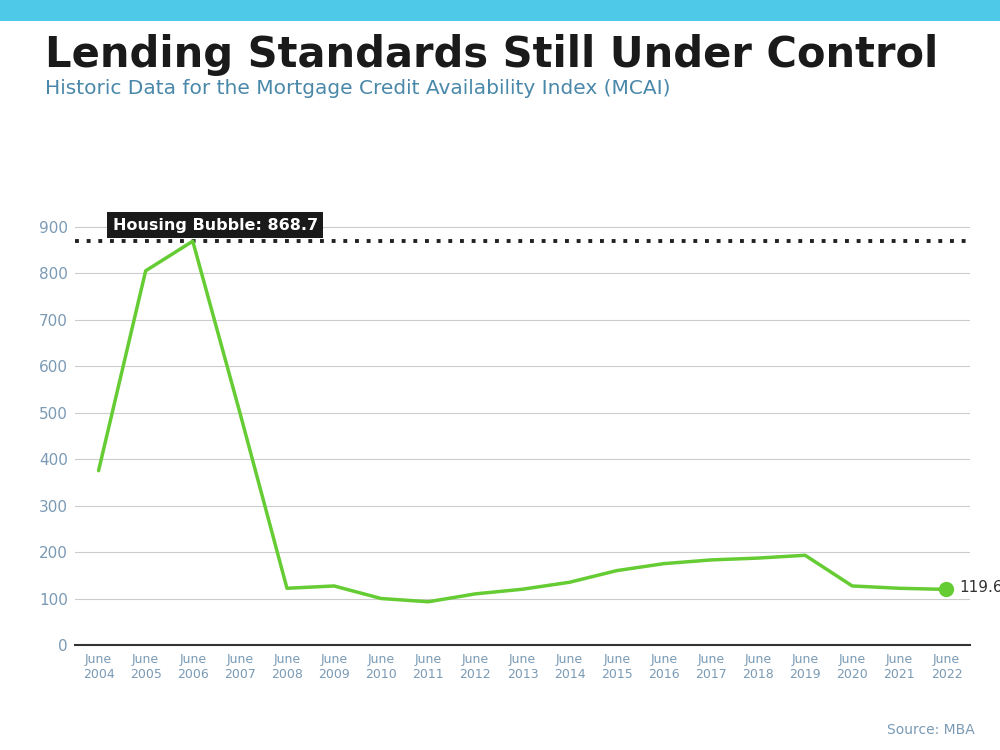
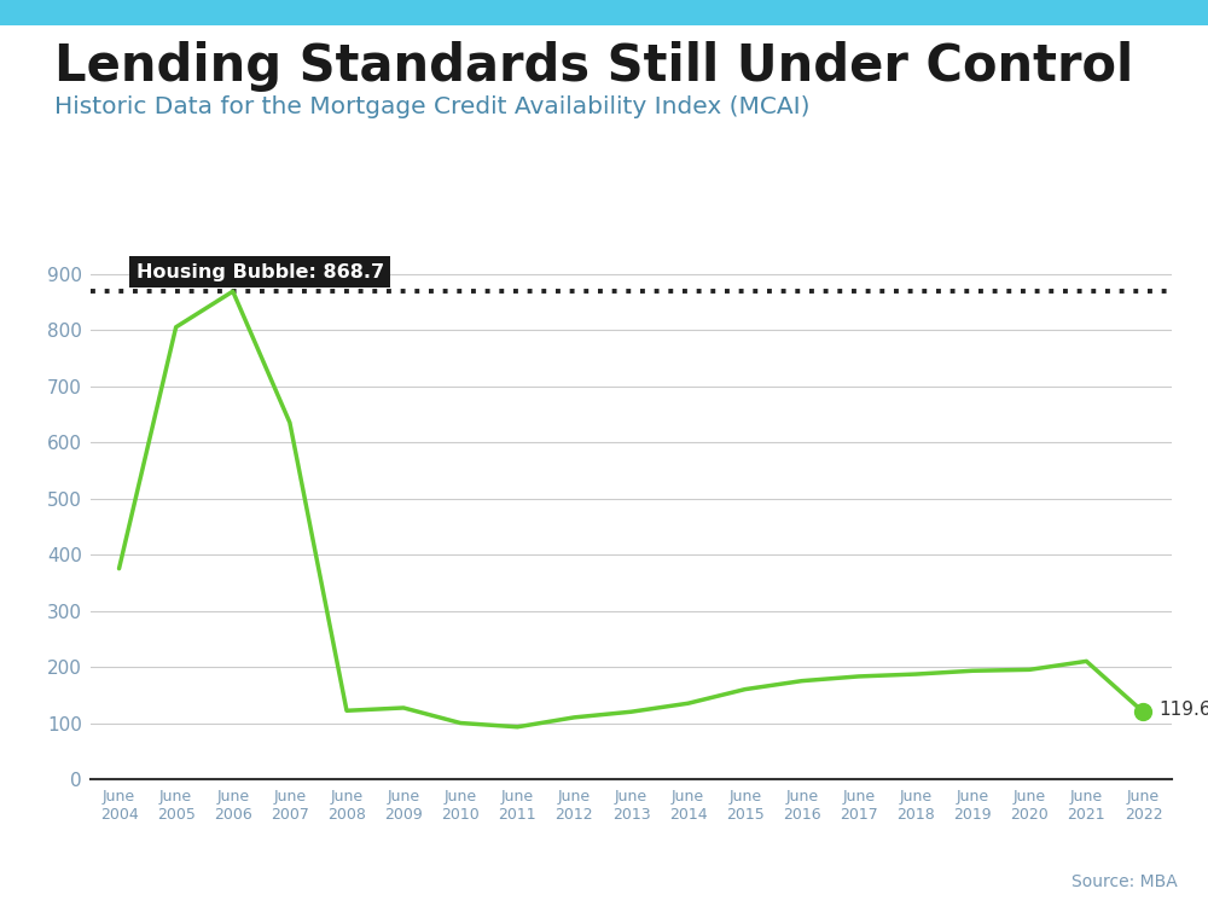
June 2007: 500 -> 635
June 2020: 127 -> 195
June 2021: 122 -> 210
